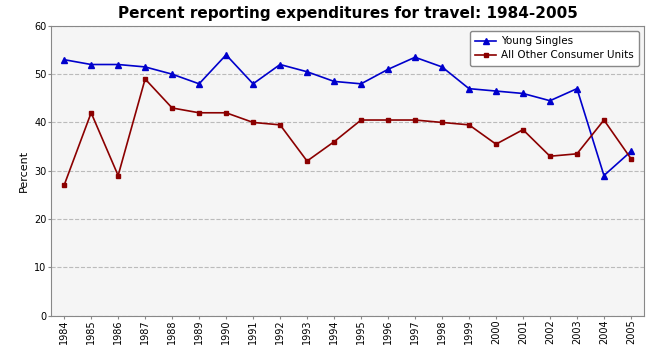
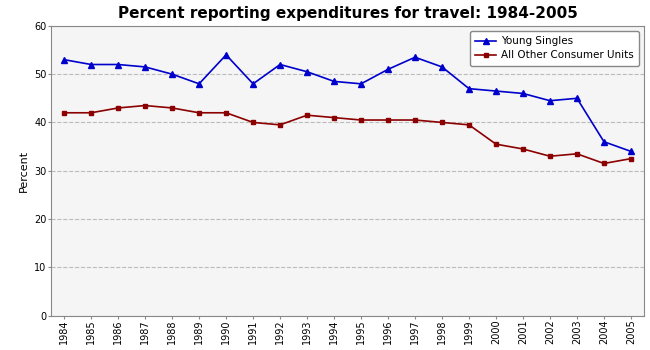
All Other Consumer Units/1984: 27.0 -> 42.0
All Other Consumer Units/1986: 29.0 -> 43.0
All Other Consumer Units/1987: 49.0 -> 43.5
All Other Consumer Units/1993: 32.0 -> 41.5
All Other Consumer Units/1994: 36.0 -> 41.0
All Other Consumer Units/2001: 38.5 -> 34.5
Young Singles/2003: 47.0 -> 45.0
Young Singles/2004: 29.0 -> 36.0
All Other Consumer Units/2004: 40.5 -> 31.5
